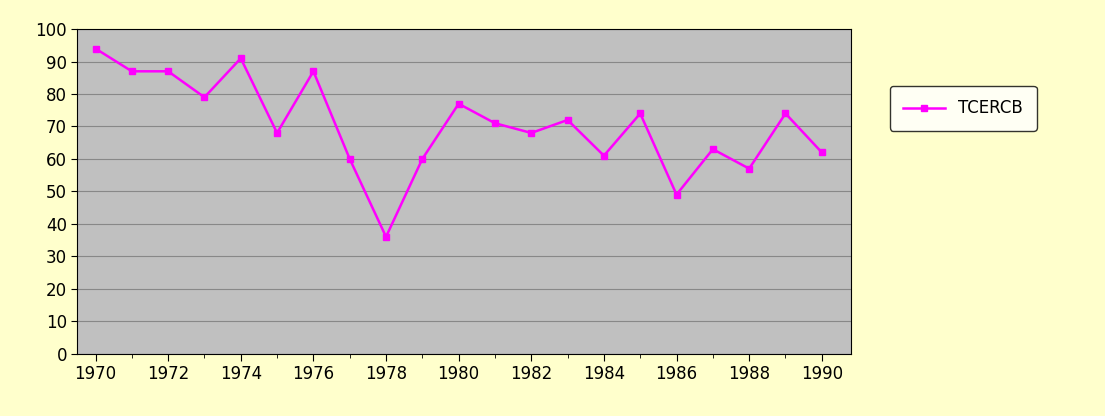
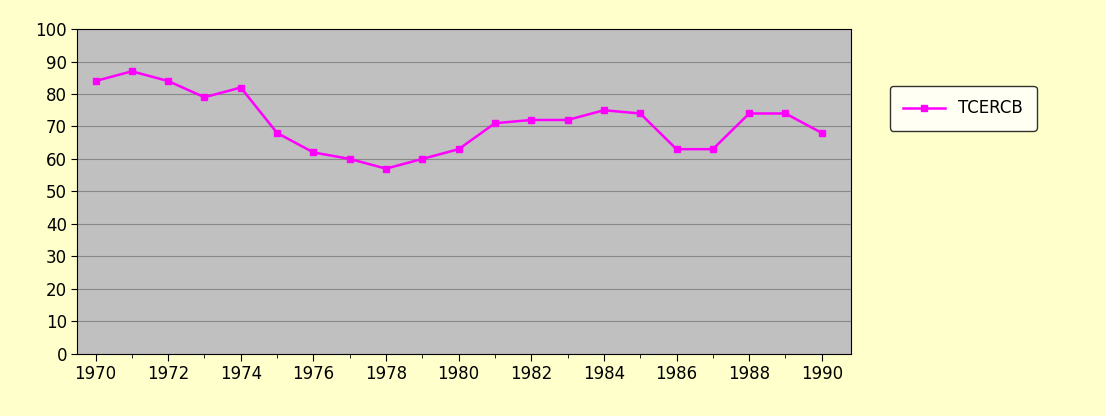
1970: 94 -> 84
1972: 87 -> 84
1974: 91 -> 82
1976: 87 -> 62
1978: 36 -> 57
1980: 77 -> 63
1982: 68 -> 72
1984: 61 -> 75
1986: 49 -> 63
1988: 57 -> 74
1990: 62 -> 68
